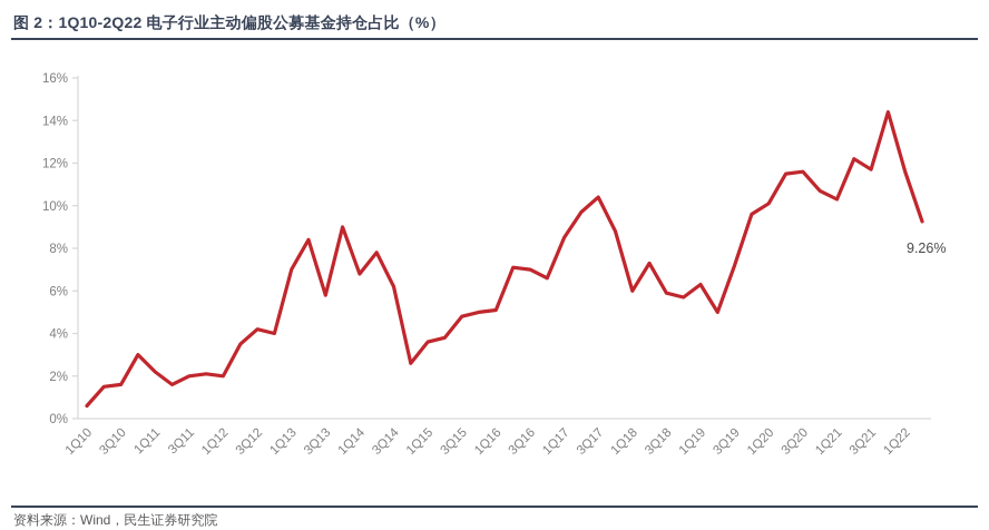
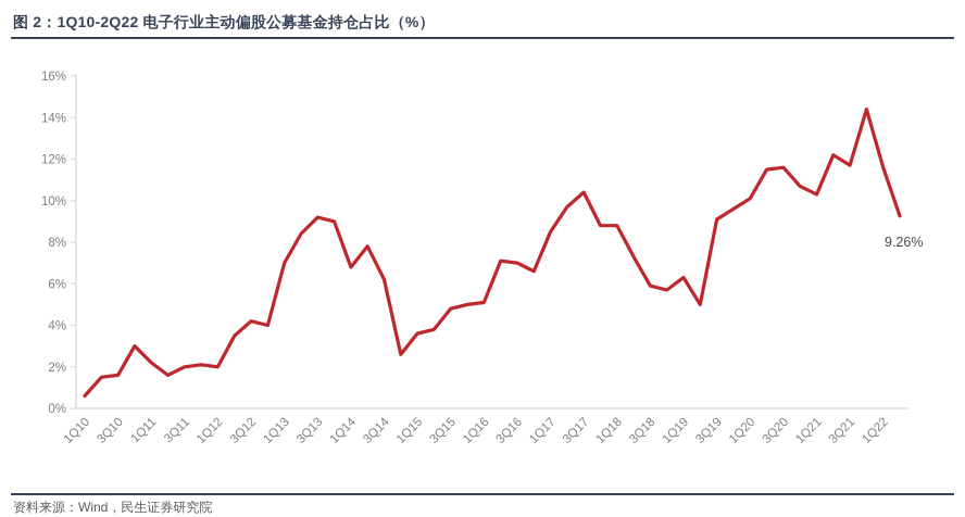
3Q13: 5.8% -> 9.2%
1Q18: 6.0% -> 8.8%
3Q19: 7.2% -> 9.1%
